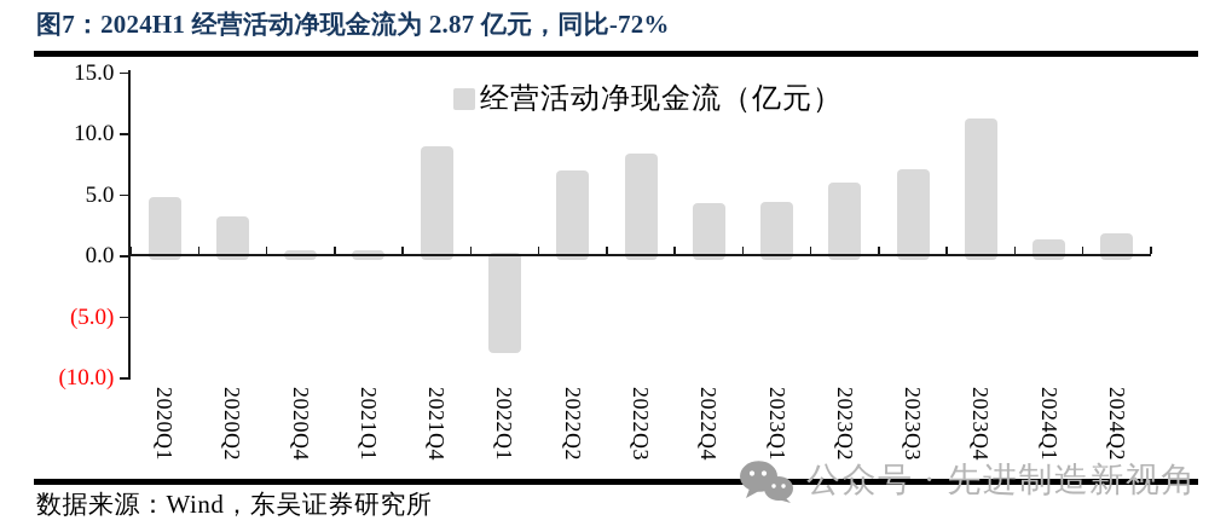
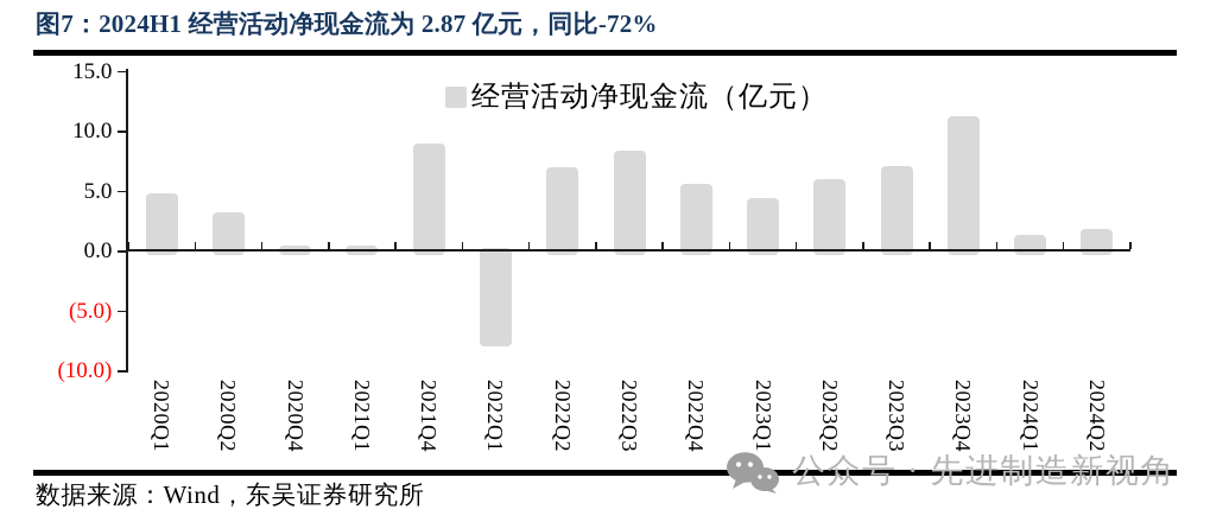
2022Q4: 4.4 -> 5.6
